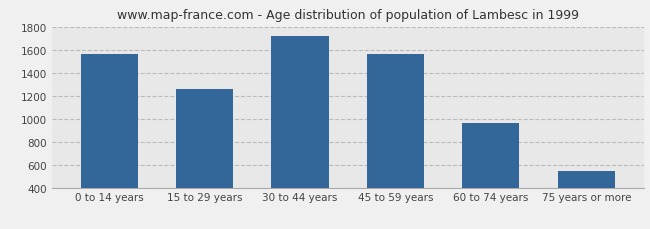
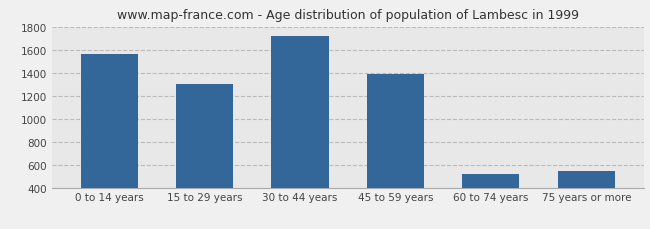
15 to 29 years: 1260 -> 1300
45 to 59 years: 1560 -> 1390
60 to 74 years: 960 -> 520
